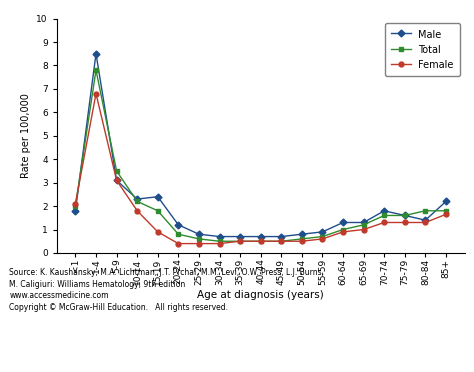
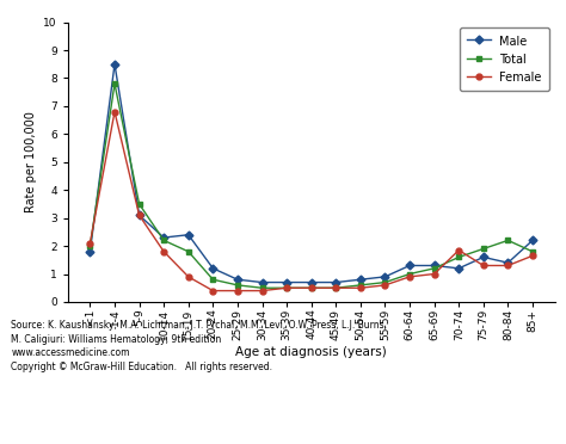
Male/70-74: 1.8 -> 1.2
Female/70-74: 1.30 -> 1.85
Total/75-79: 1.6 -> 1.9
Total/80-84: 1.8 -> 2.2
